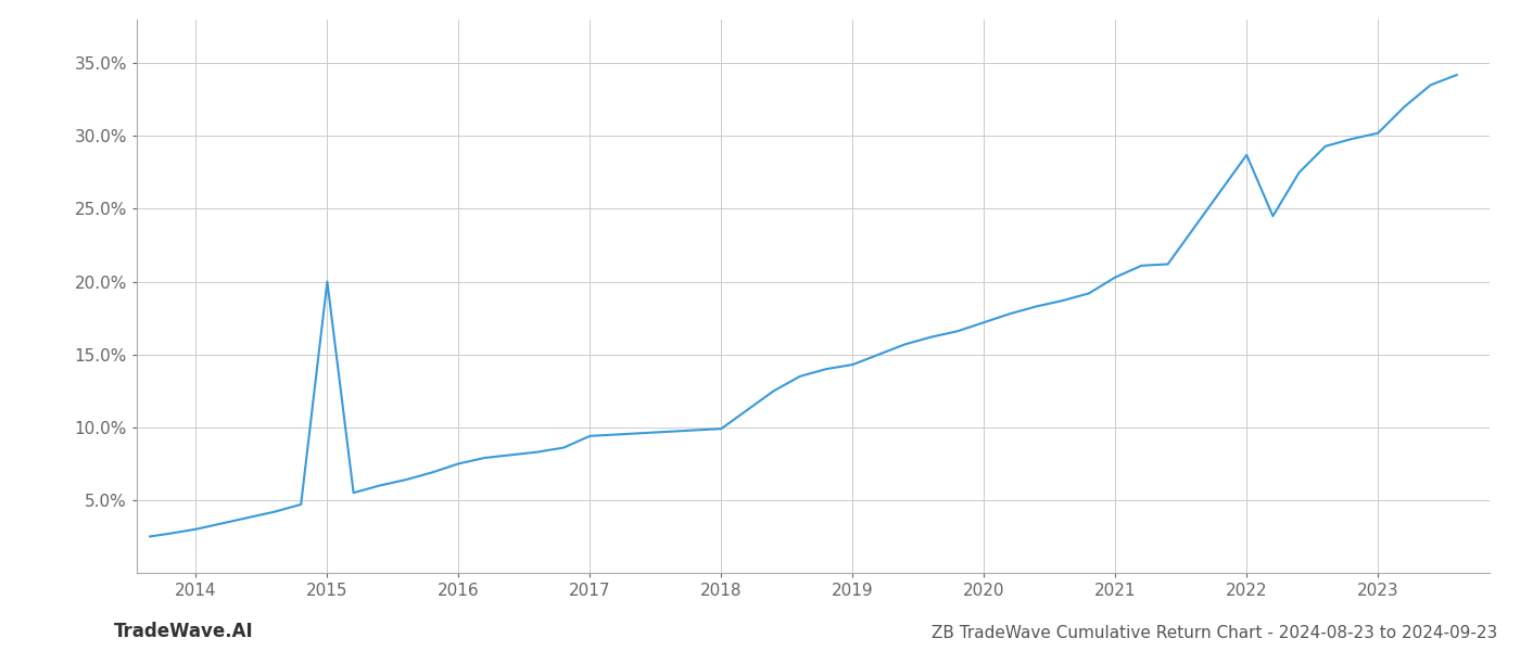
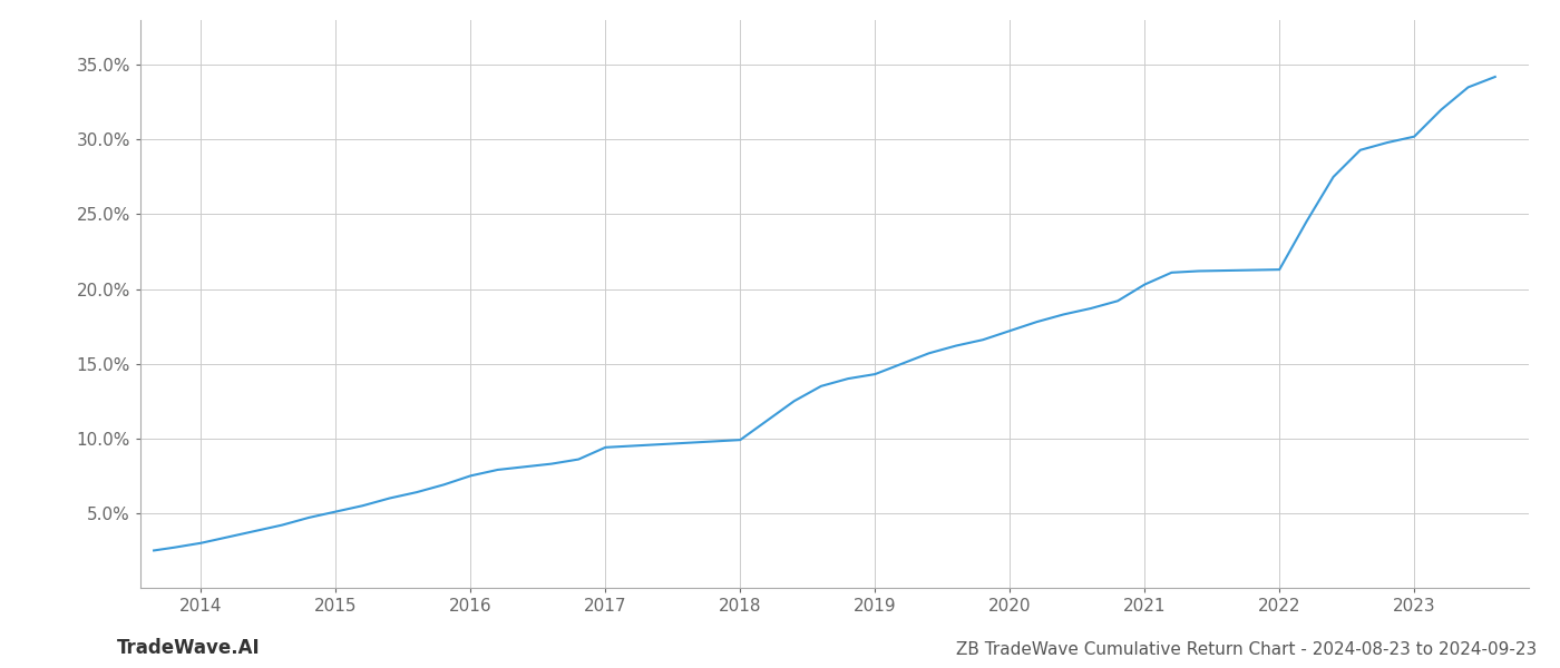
2015: 20.0% -> 5.1%
2022: 28.7% -> 21.3%
